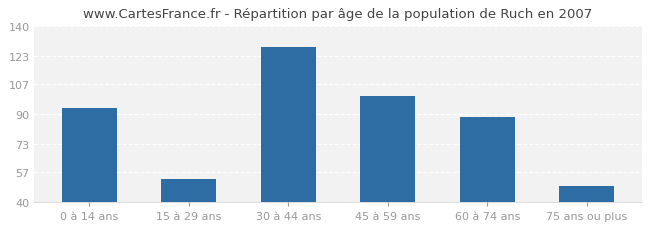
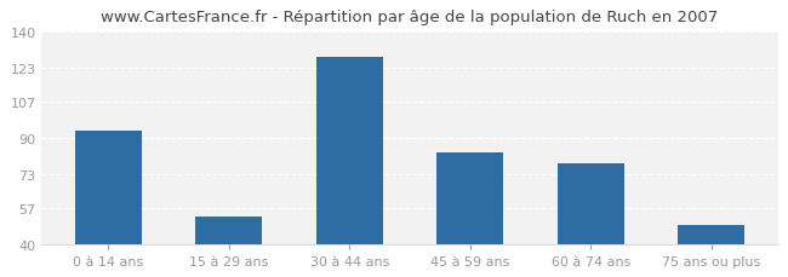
45 à 59 ans: 100 -> 83
60 à 74 ans: 88 -> 78
